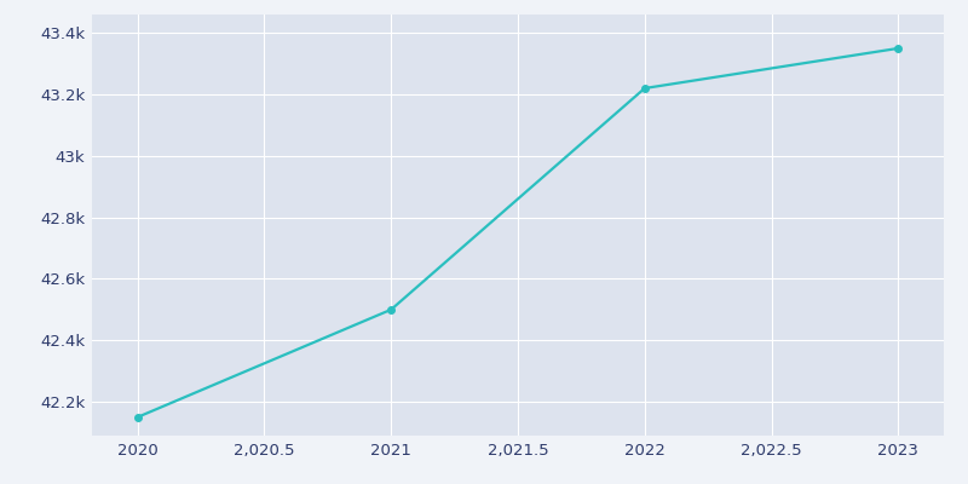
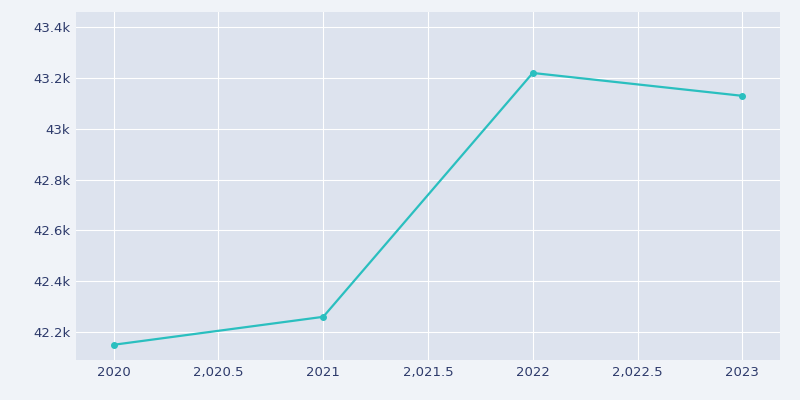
2021: 42.50k -> 42.26k
2023: 43.35k -> 43.13k
